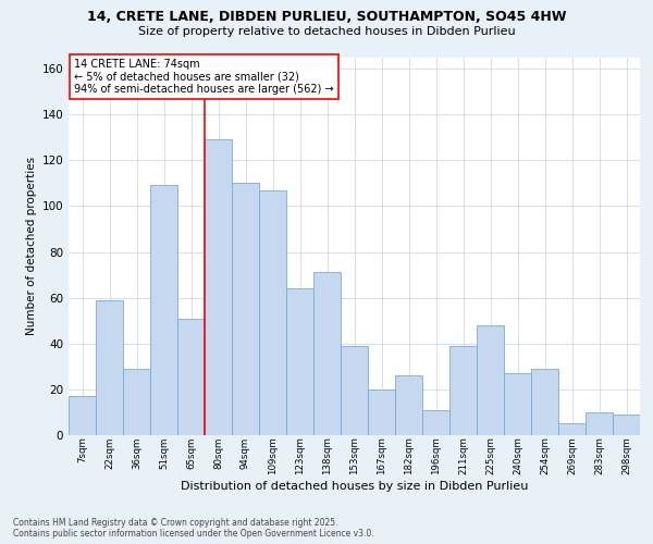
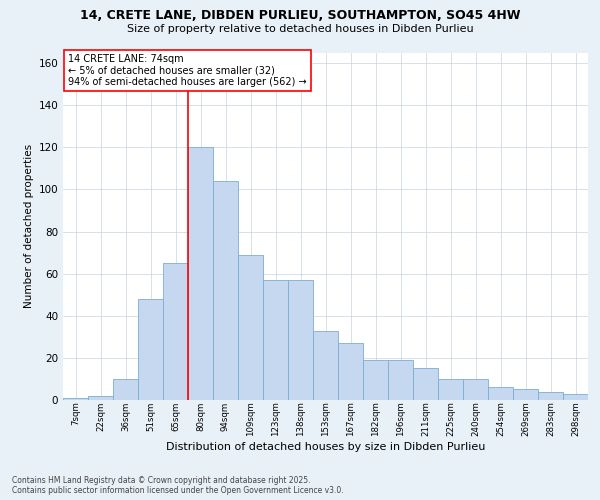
7sqm: 17 -> 1
22sqm: 59 -> 2
36sqm: 29 -> 10
51sqm: 109 -> 48
65sqm: 51 -> 65
80sqm: 129 -> 120
94sqm: 110 -> 104
109sqm: 107 -> 69
123sqm: 64 -> 57
138sqm: 71 -> 57
153sqm: 39 -> 33
167sqm: 20 -> 27
182sqm: 26 -> 19
196sqm: 11 -> 19
211sqm: 39 -> 15
225sqm: 48 -> 10
240sqm: 27 -> 10
254sqm: 29 -> 6
283sqm: 10 -> 4
298sqm: 9 -> 3
